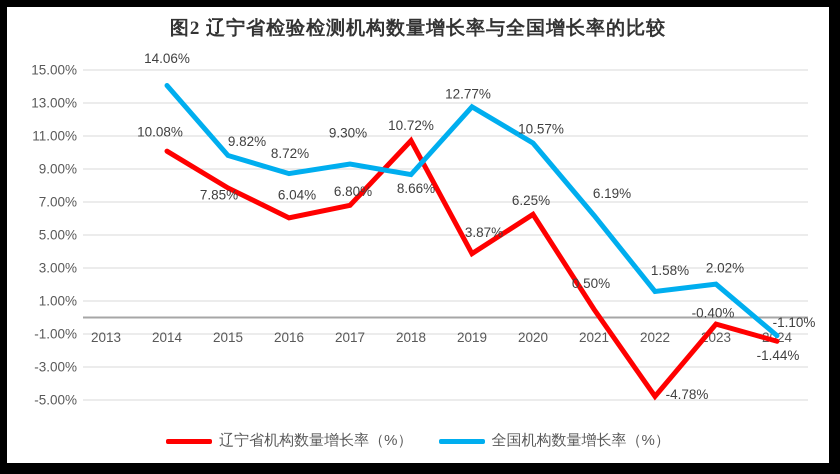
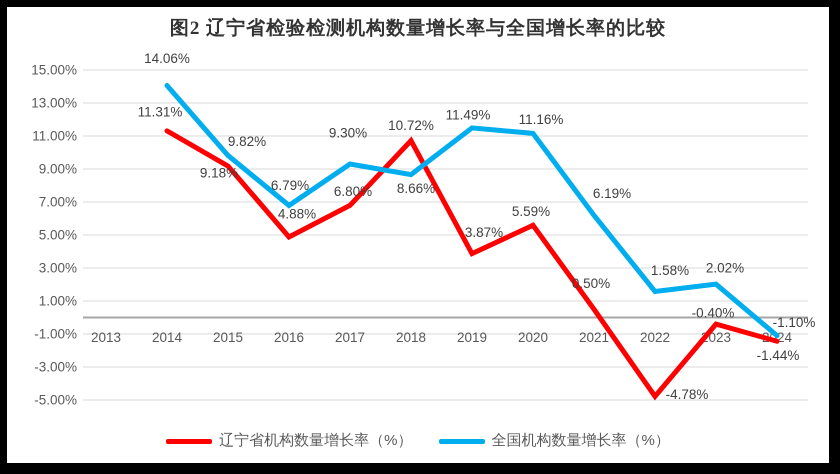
辽宁省机构数量增长率（%）/2014: 10.08% -> 11.31%
辽宁省机构数量增长率（%）/2015: 7.85% -> 9.18%
辽宁省机构数量增长率（%）/2016: 6.04% -> 4.88%
全国机构数量增长率（%）/2016: 8.72% -> 6.79%
全国机构数量增长率（%）/2019: 12.77% -> 11.49%
辽宁省机构数量增长率（%）/2020: 6.25% -> 5.59%
全国机构数量增长率（%）/2020: 10.57% -> 11.16%
